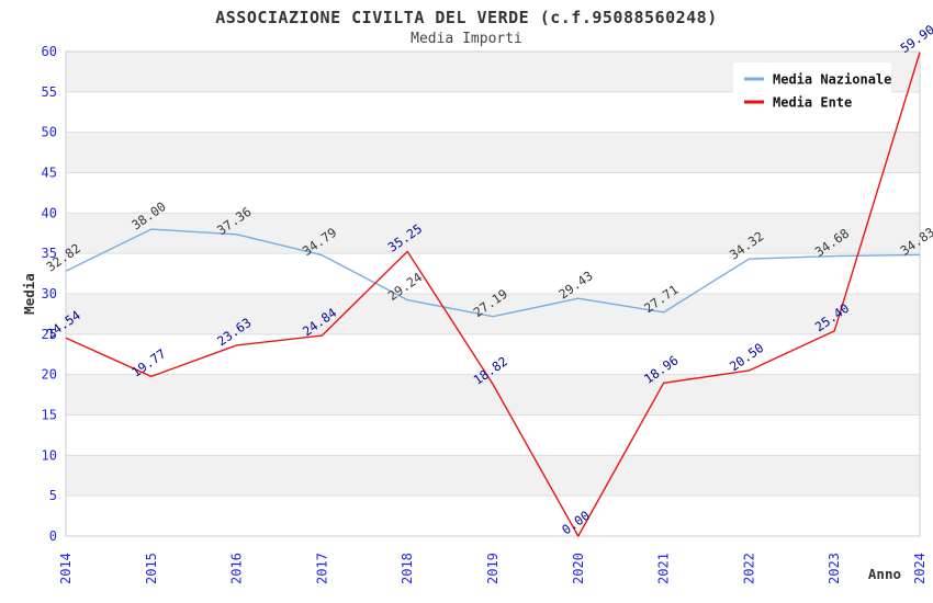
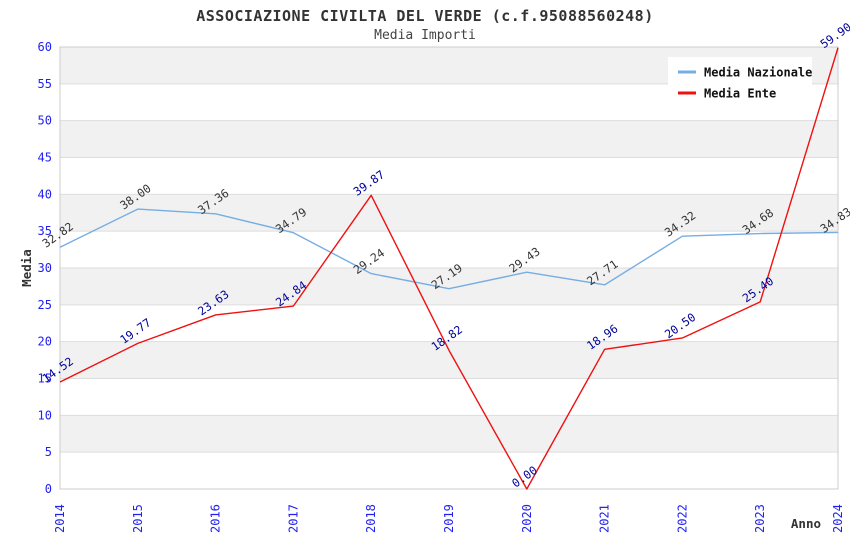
Media Ente/2014: 24.54 -> 14.52
Media Ente/2018: 35.25 -> 39.87
